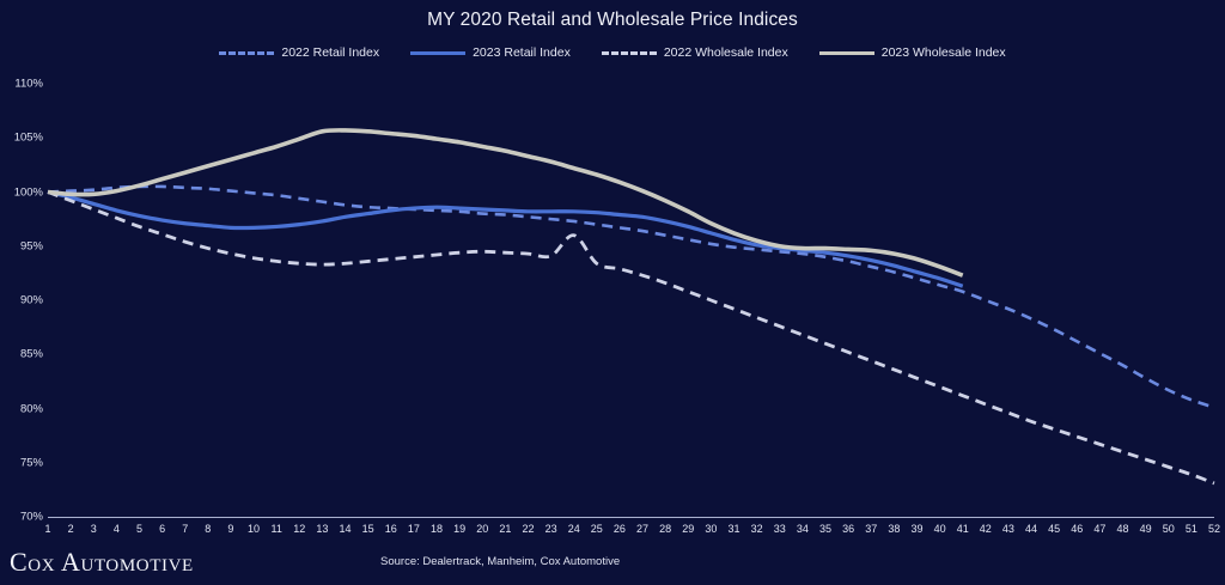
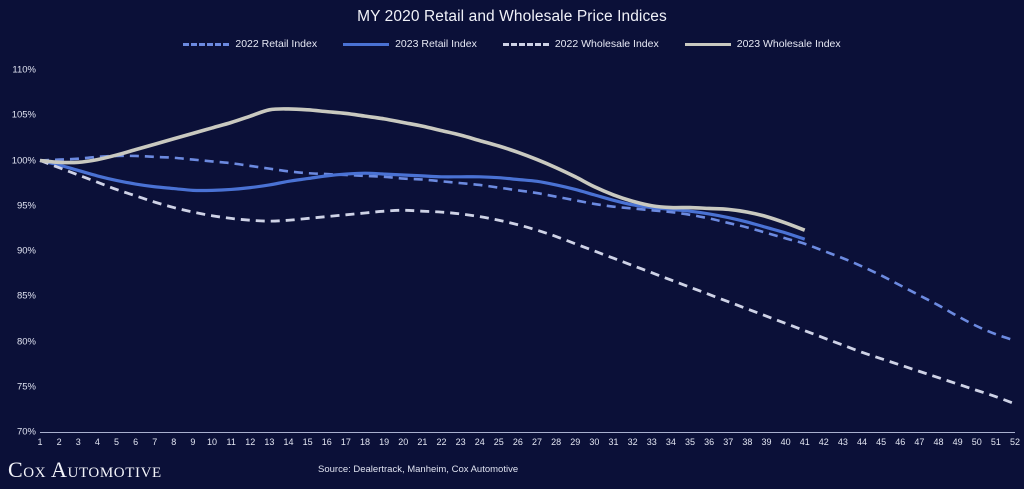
2022 Wholesale Index/24: 96% -> 94%
